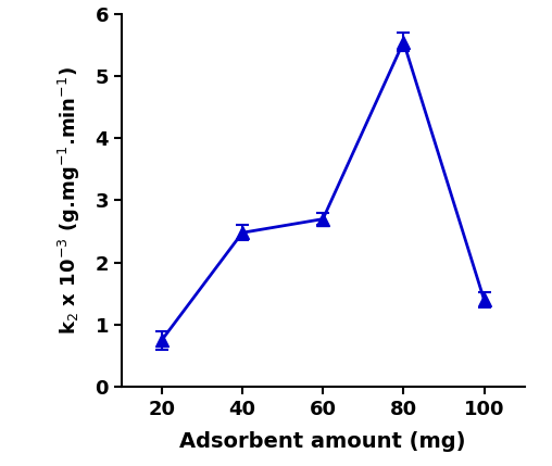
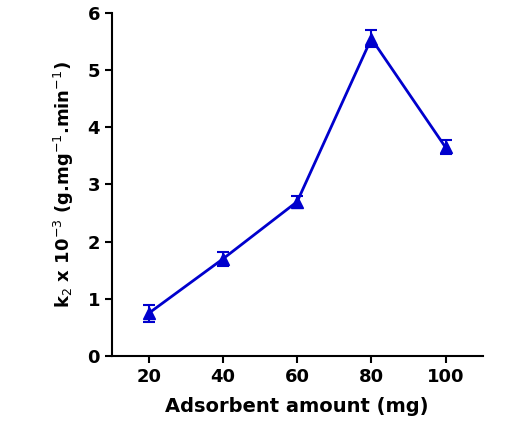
40: 2.48 -> 1.70
100: 1.40 -> 3.65
